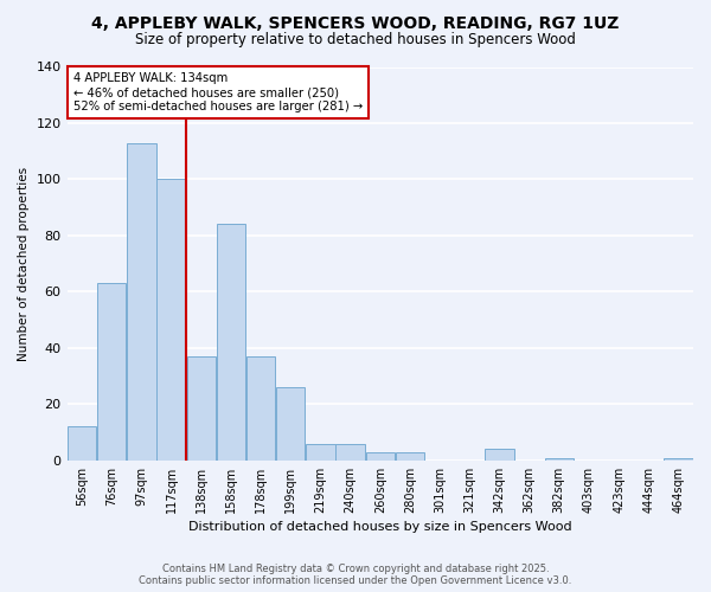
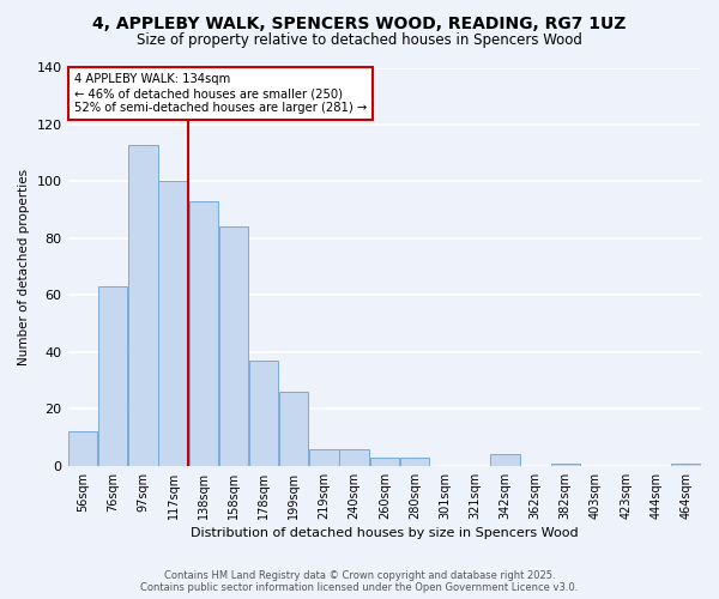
138sqm: 37 -> 93
